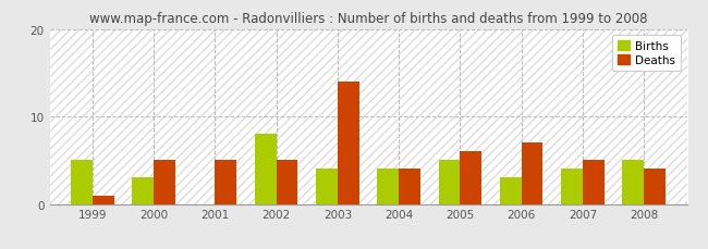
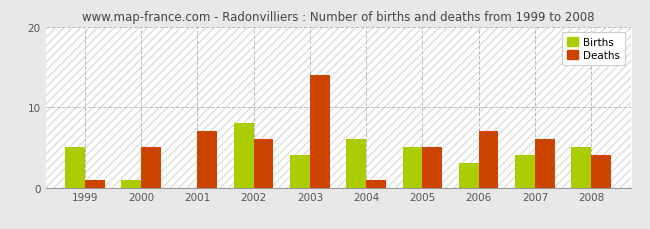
Births/2000: 3 -> 1
Deaths/2001: 5 -> 7
Deaths/2002: 5 -> 6
Births/2004: 4 -> 6
Deaths/2004: 4 -> 1
Deaths/2005: 6 -> 5
Deaths/2007: 5 -> 6
